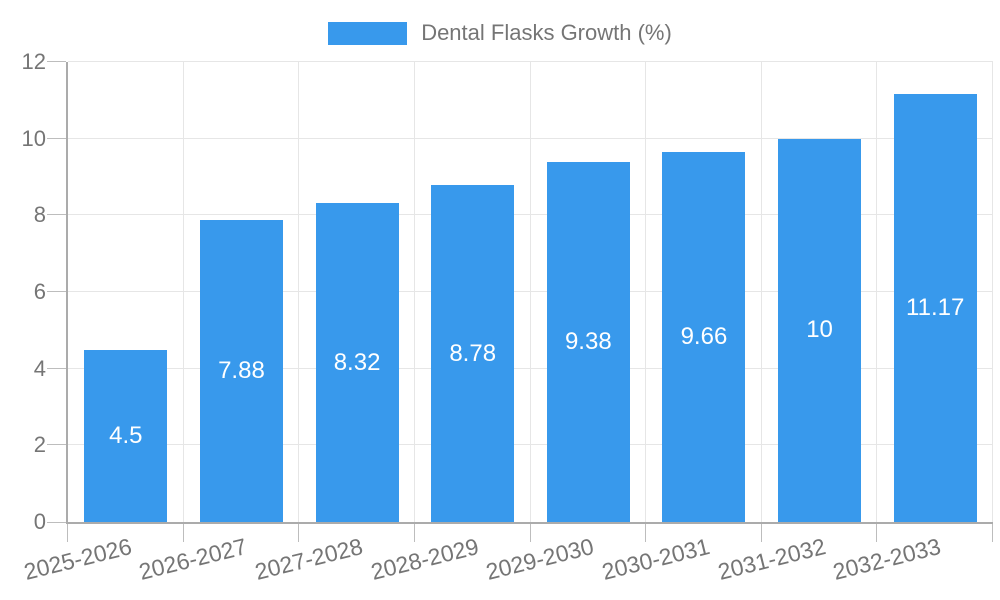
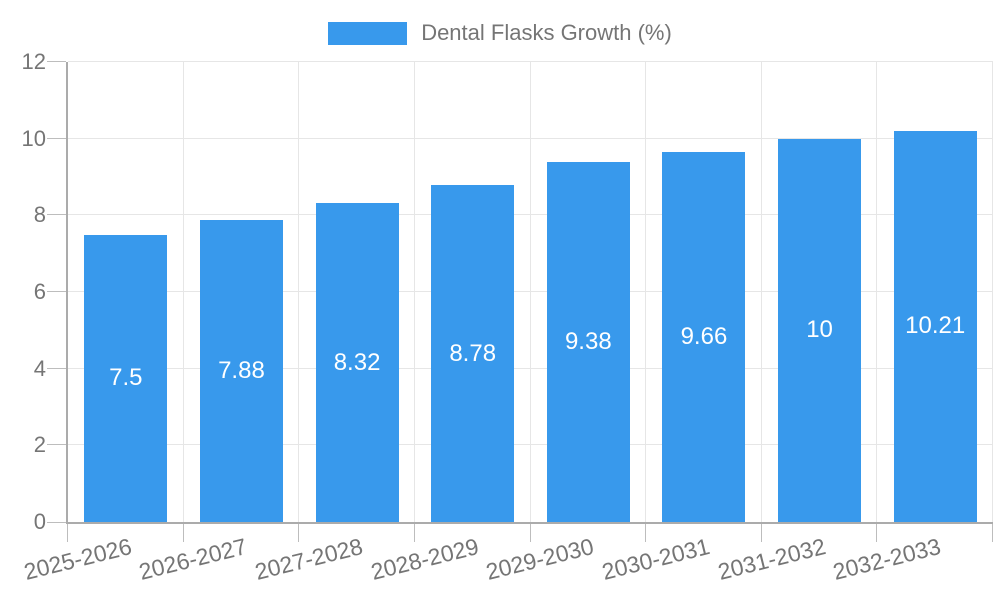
2025-2026: 4.5 -> 7.5
2032-2033: 11.17 -> 10.21
